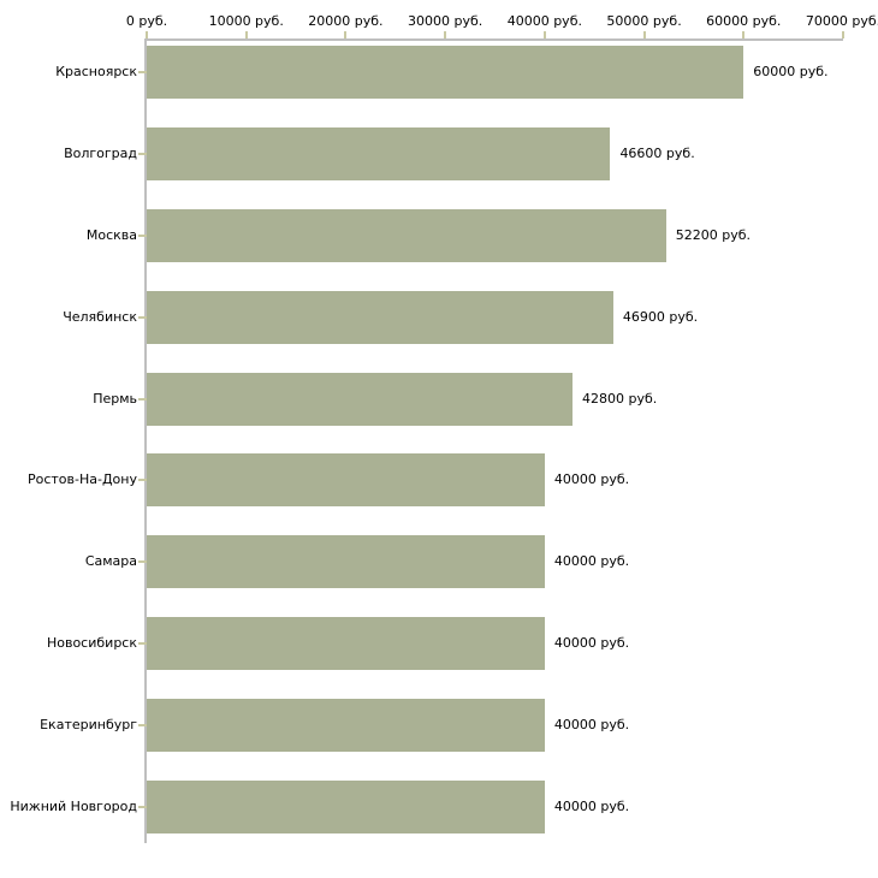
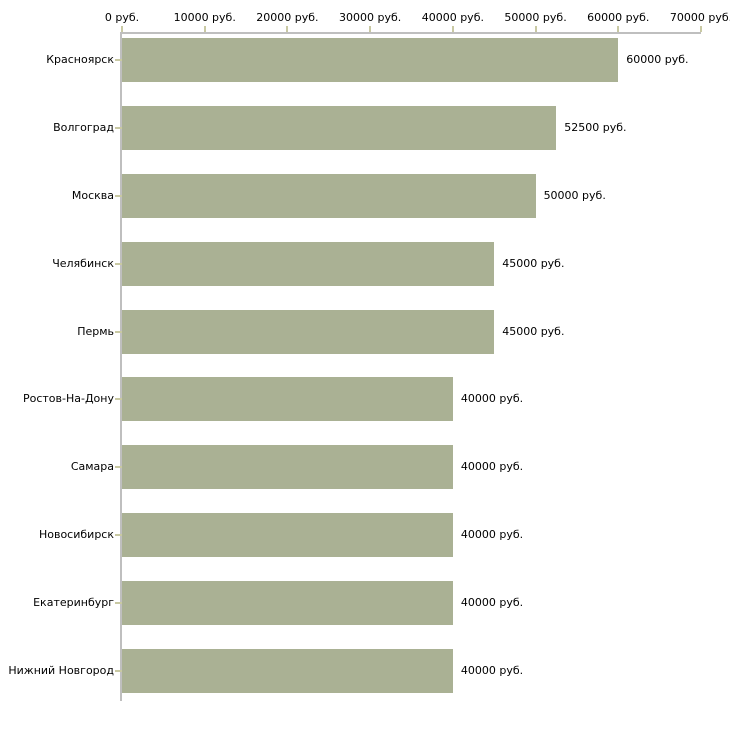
Волгоград: 46600 -> 52500
Москва: 52200 -> 50000
Челябинск: 46900 -> 45000
Пермь: 42800 -> 45000
